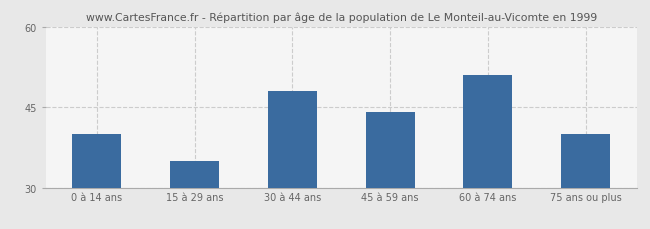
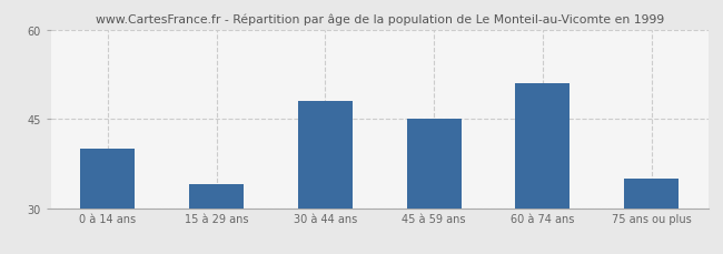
15 à 29 ans: 35 -> 34
45 à 59 ans: 44 -> 45
75 ans ou plus: 40 -> 35
